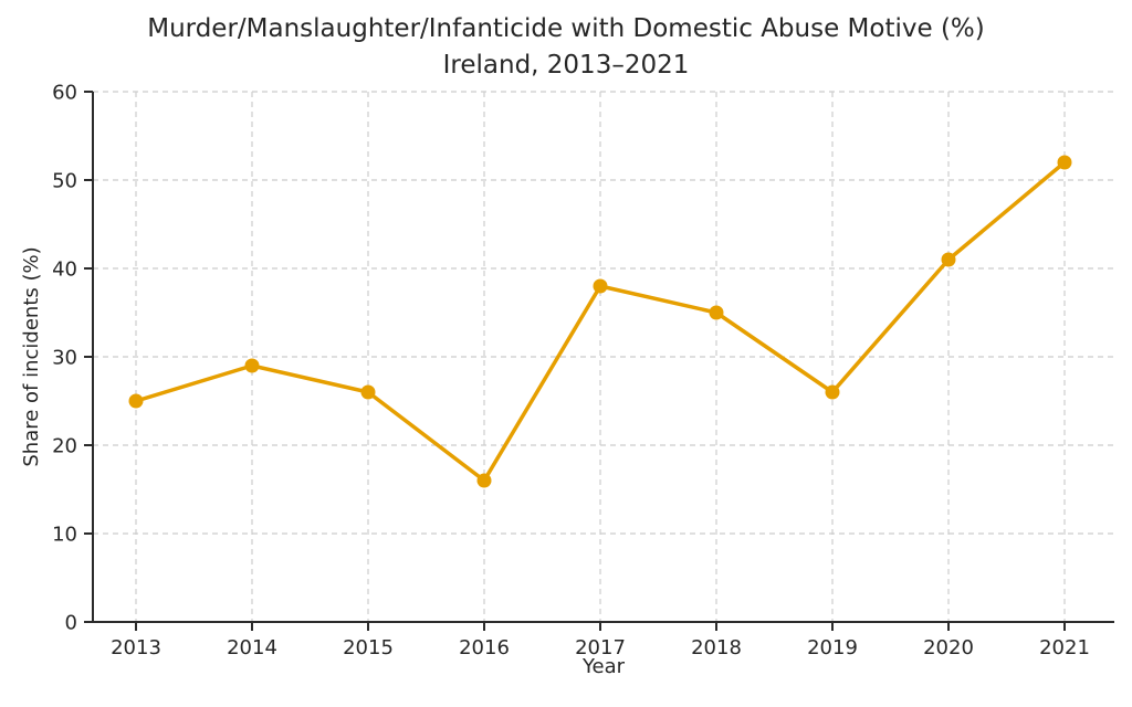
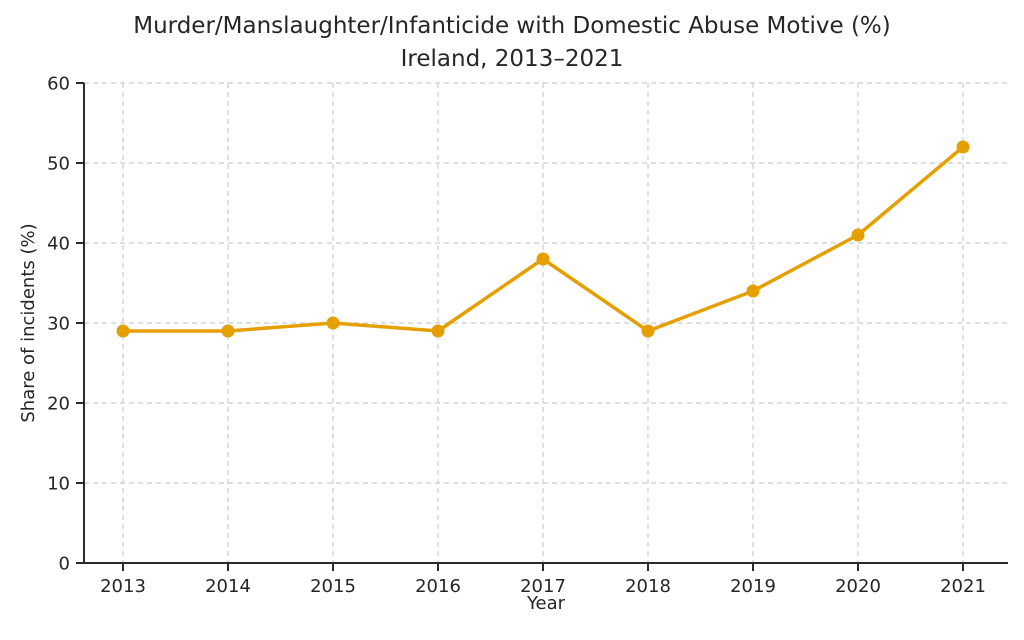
2013: 25 -> 29
2015: 26 -> 30
2016: 16 -> 29
2018: 35 -> 29
2019: 26 -> 34
